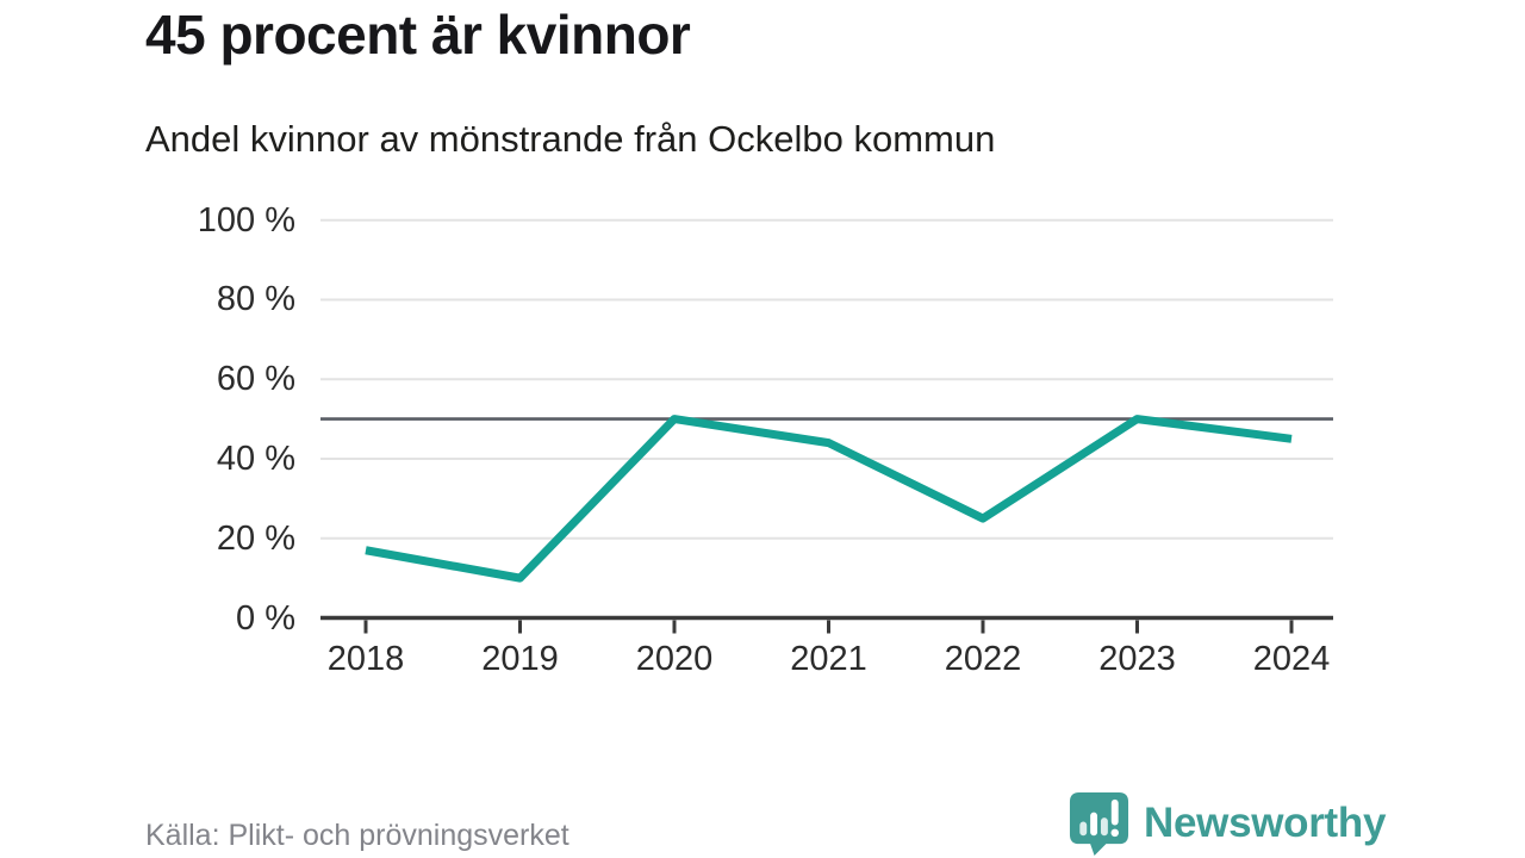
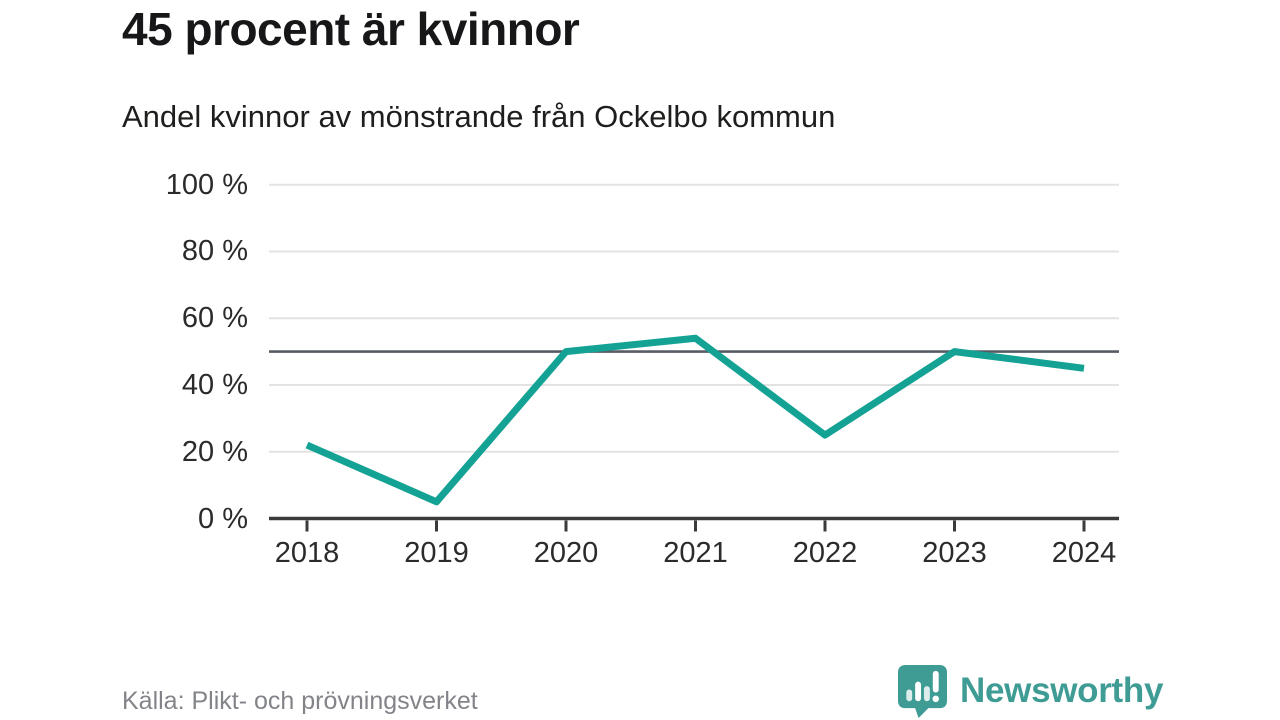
2018: 17% -> 22%
2019: 10% -> 5%
2021: 44% -> 54%
